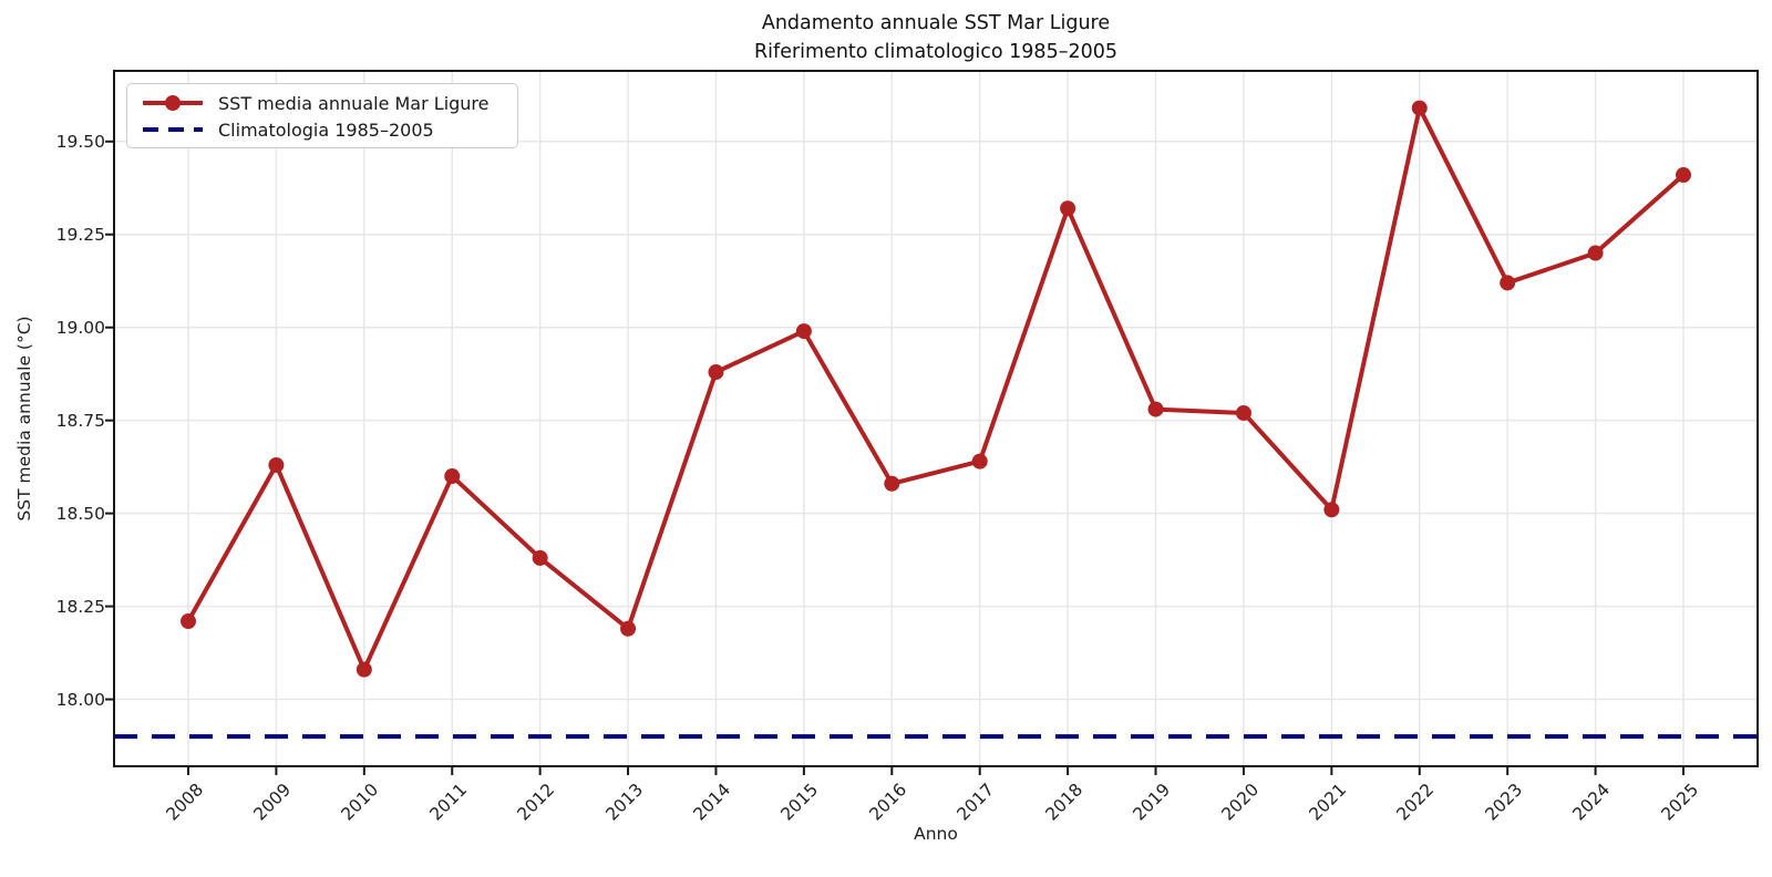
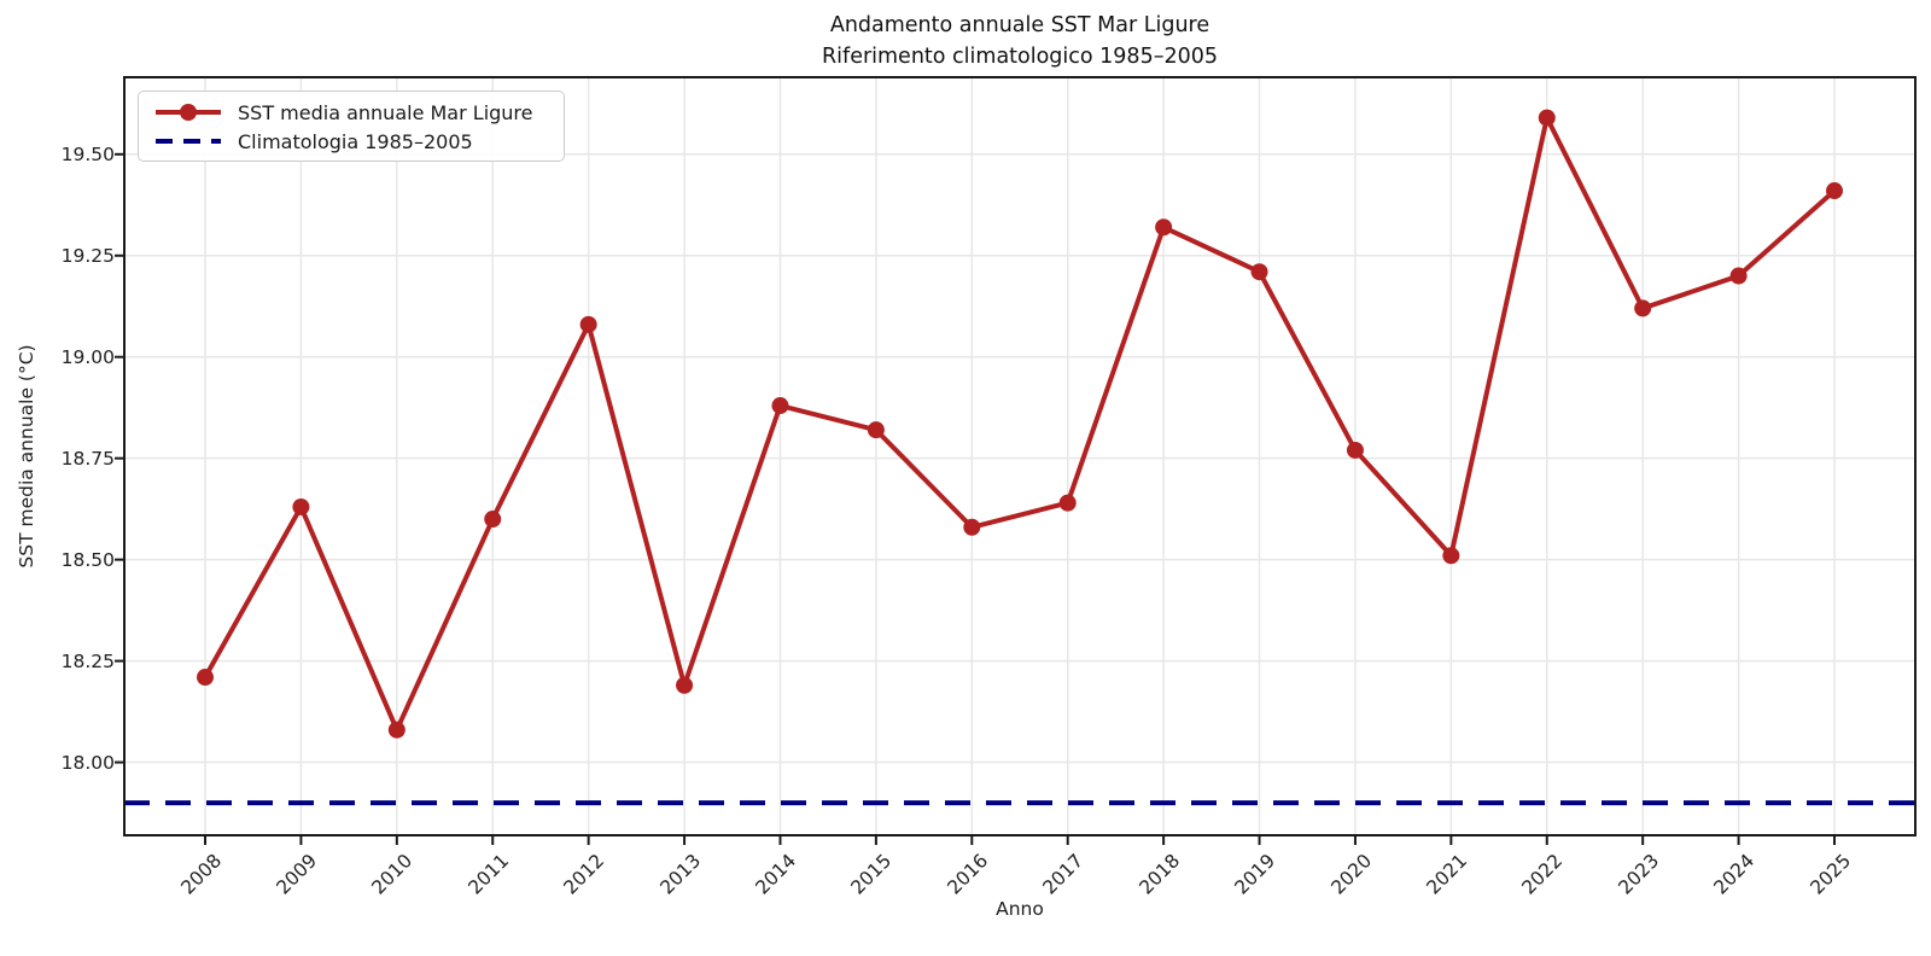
2012: 18.38 -> 19.08
2015: 18.99 -> 18.82
2019: 18.78 -> 19.21
